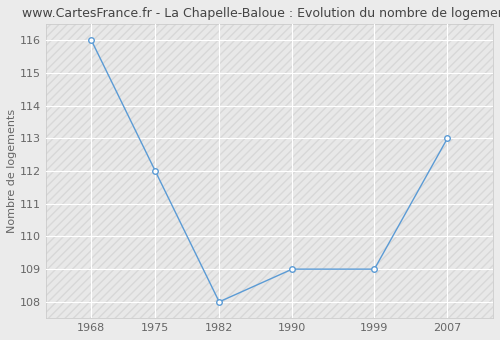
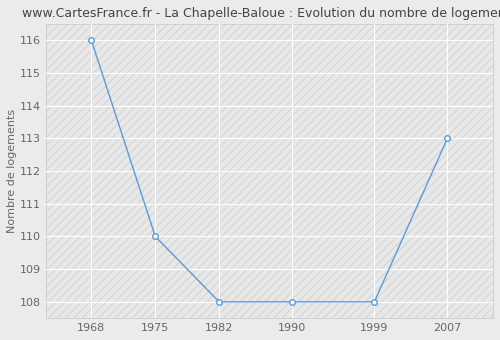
1975: 112 -> 110
1990: 109 -> 108
1999: 109 -> 108
